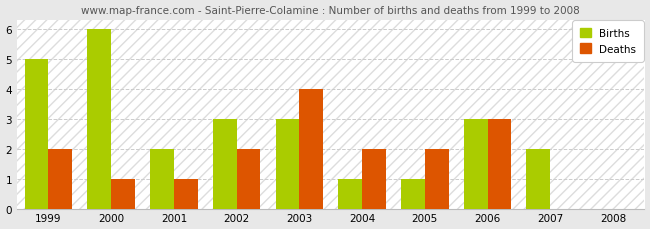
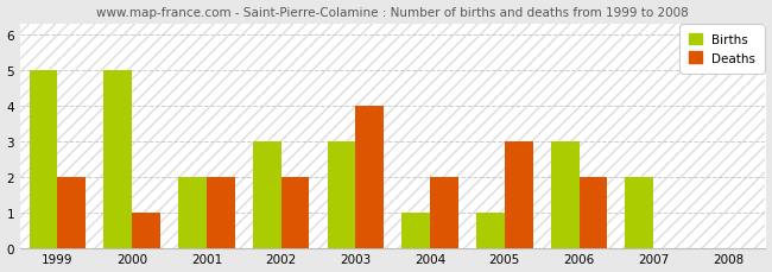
Births/2000: 6 -> 5
Deaths/2001: 1 -> 2
Deaths/2005: 2 -> 3
Deaths/2006: 3 -> 2
